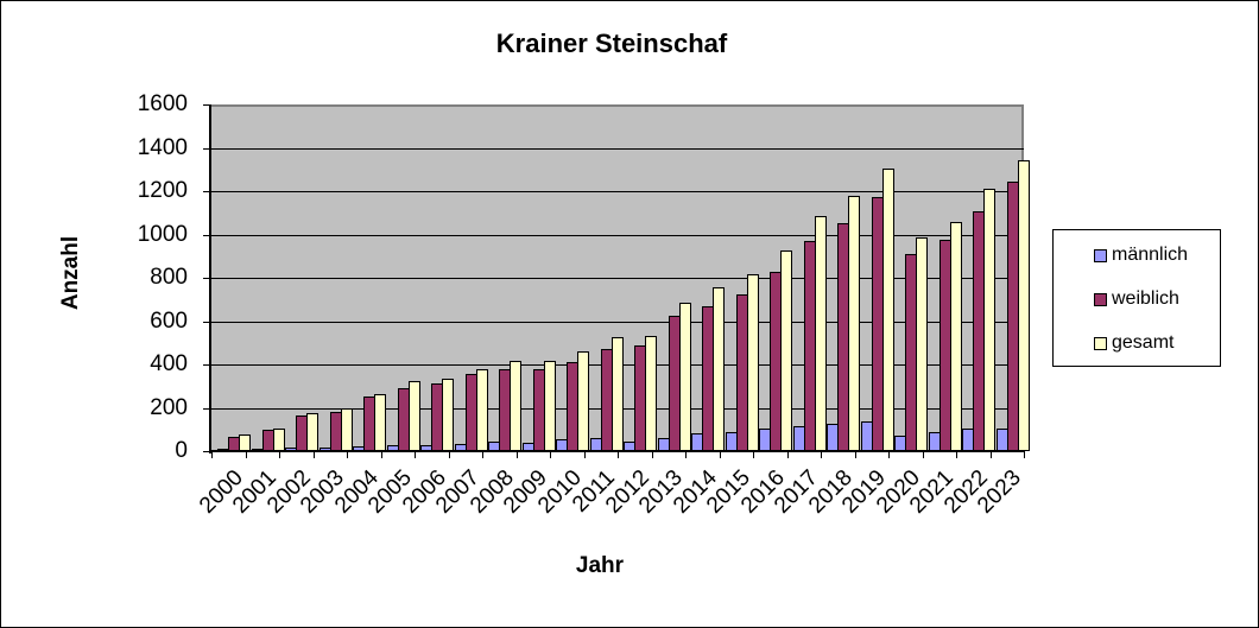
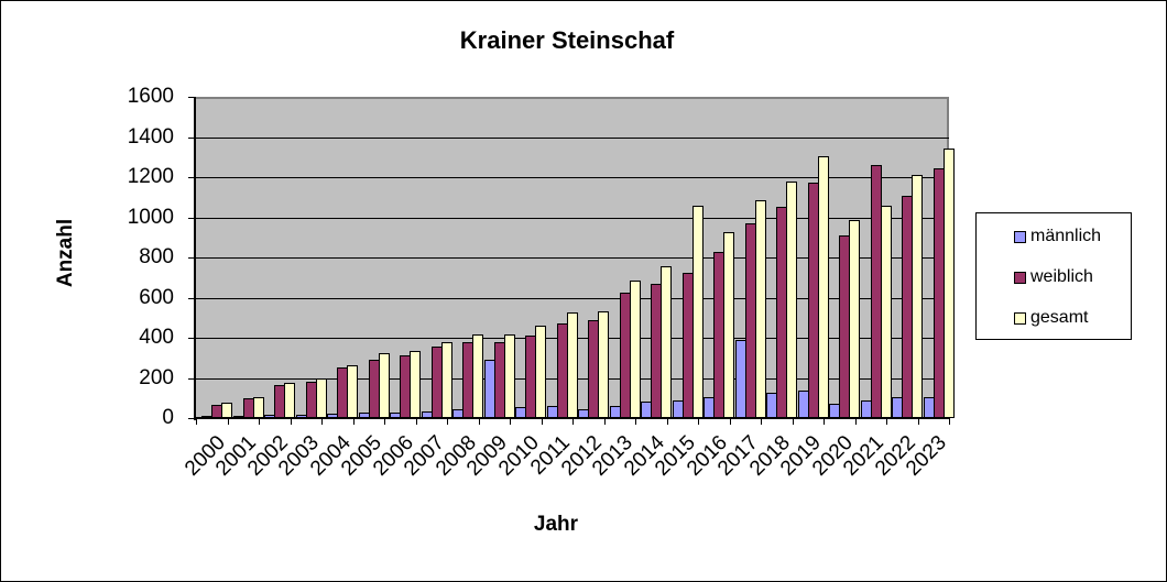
männlich/2009: 40 -> 290
gesamt/2015: 820 -> 1060
männlich/2017: 110 -> 390
weiblich/2021: 980 -> 1260
